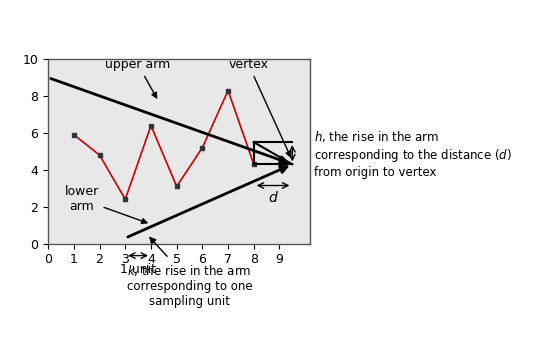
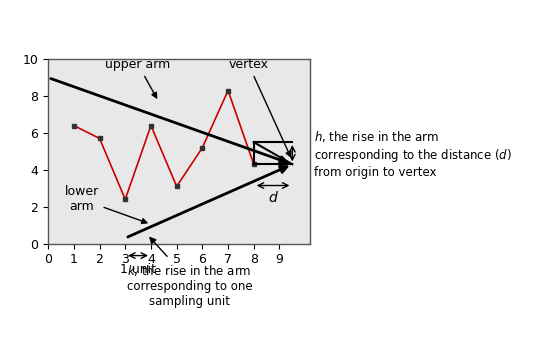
1: 5.9 -> 6.4
2: 4.8 -> 5.7
